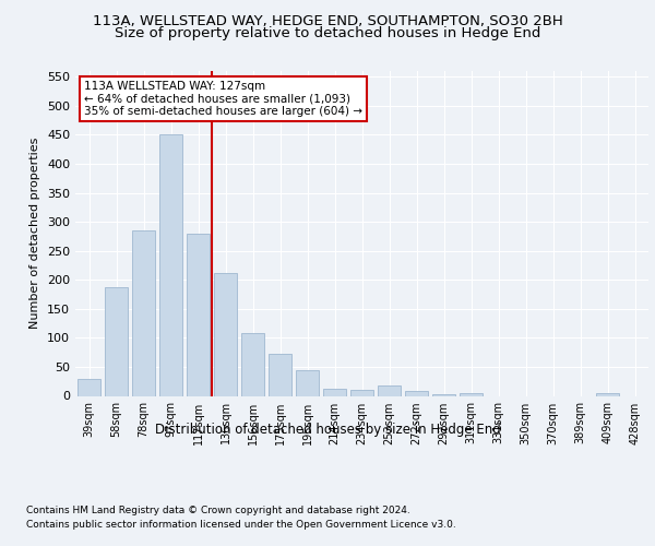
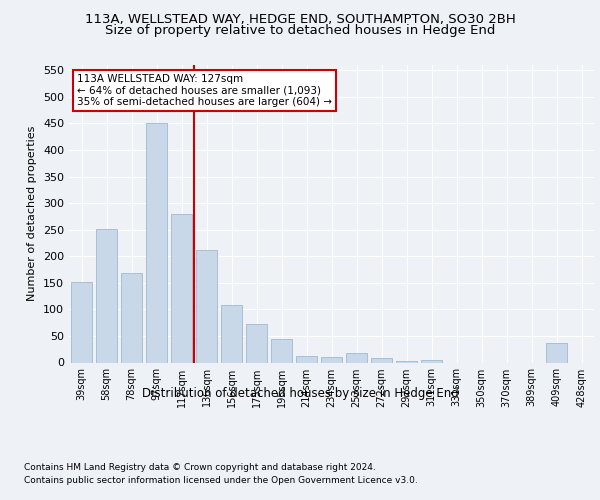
39sqm: 30 -> 152
58sqm: 188 -> 252
78sqm: 285 -> 168
409sqm: 4 -> 36
